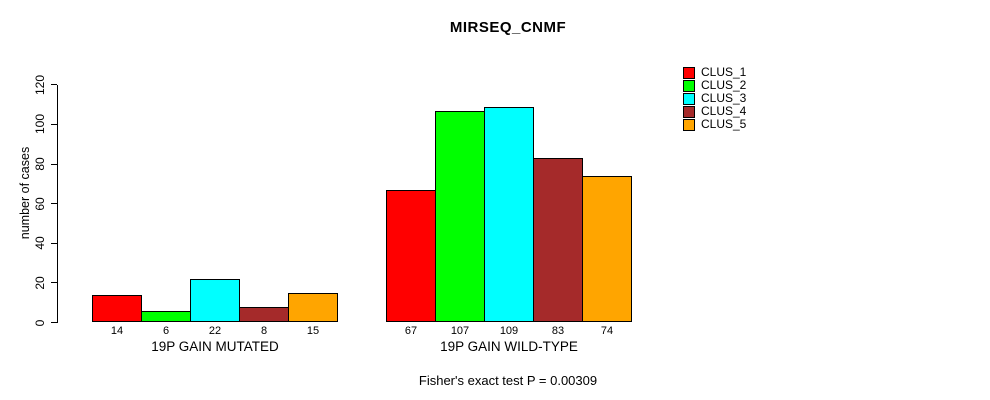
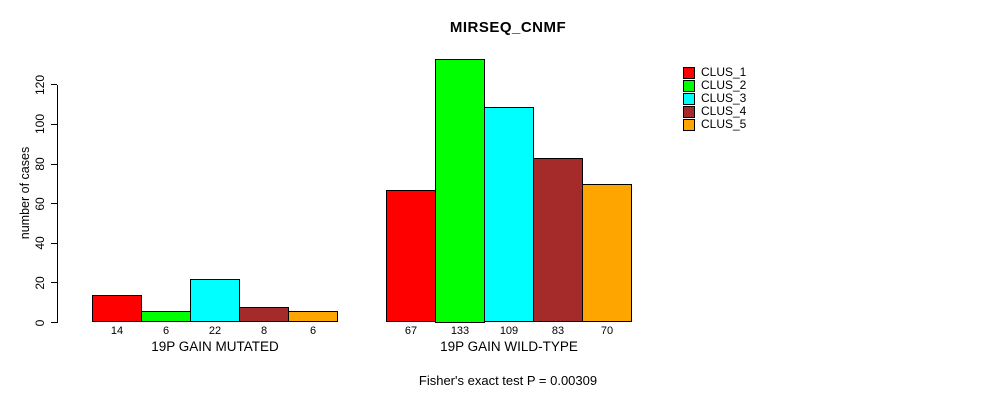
CLUS_5/19P GAIN MUTATED: 15 -> 6
CLUS_2/19P GAIN WILD-TYPE: 107 -> 133
CLUS_5/19P GAIN WILD-TYPE: 74 -> 70
